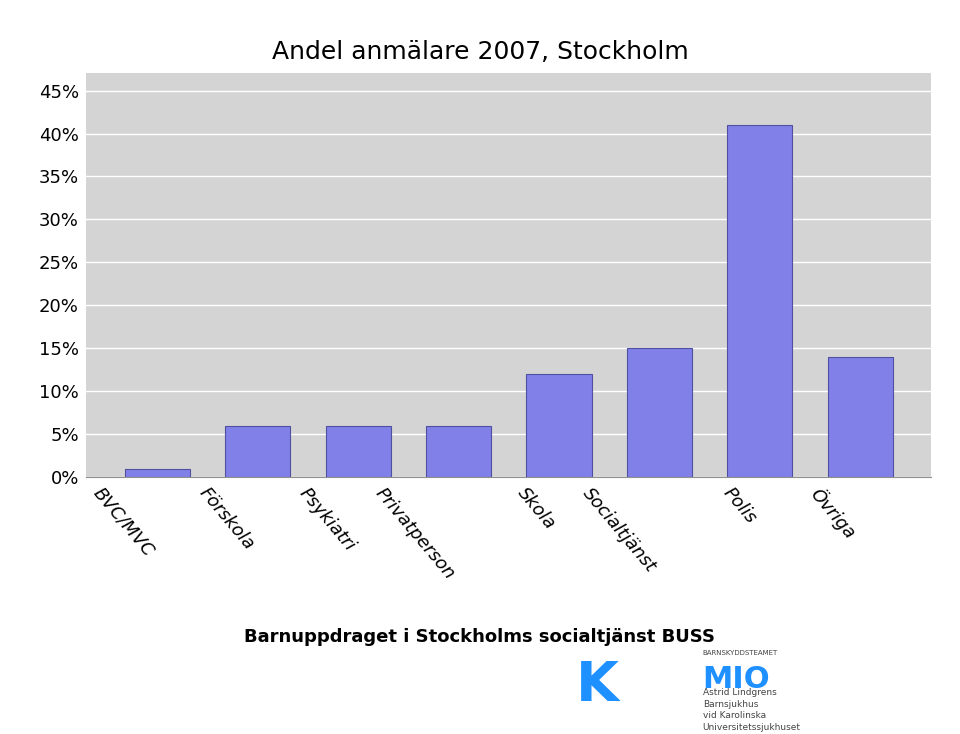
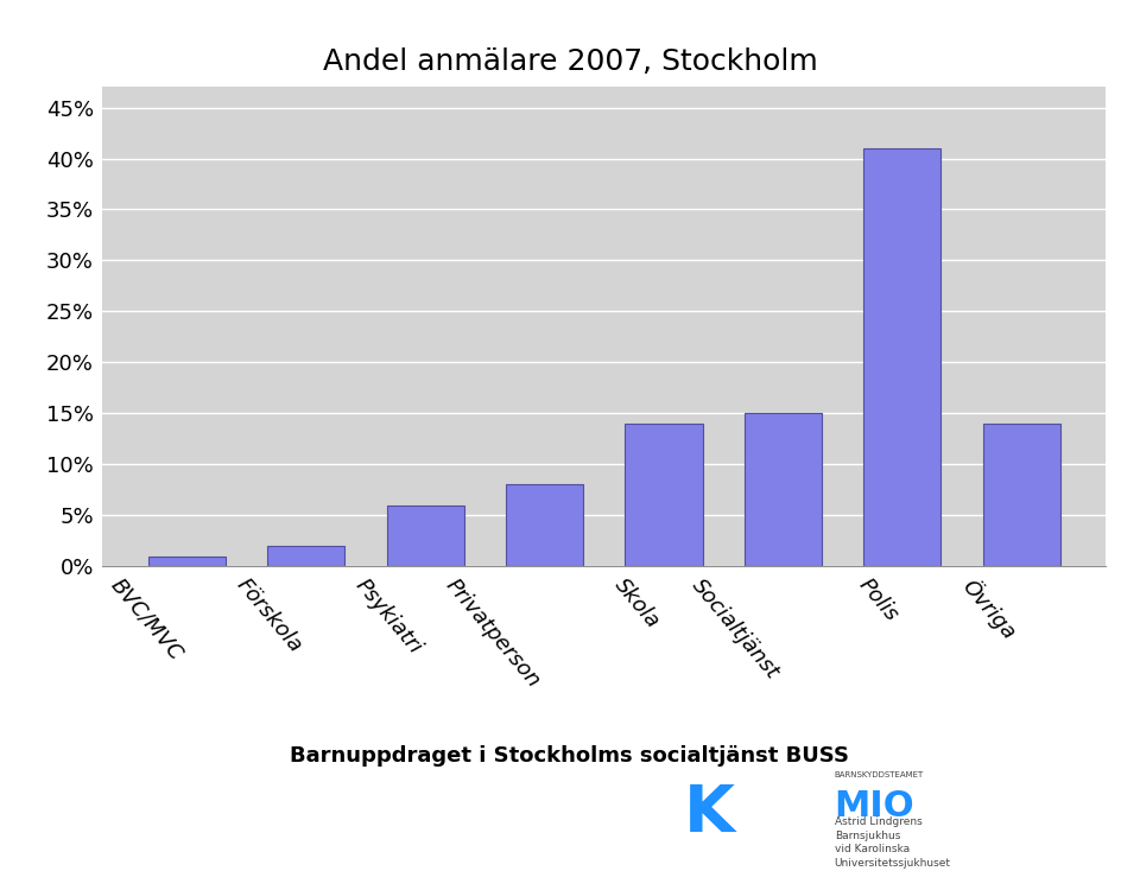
Förskola: 6% -> 2%
Privatperson: 6% -> 8%
Skola: 12% -> 14%
